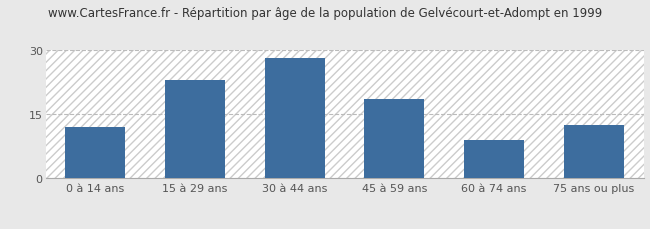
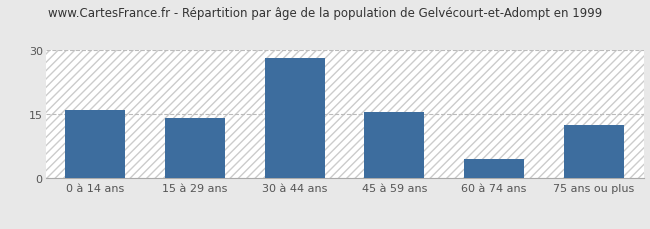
0 à 14 ans: 12.0 -> 16.0
15 à 29 ans: 23.0 -> 14.0
45 à 59 ans: 18.5 -> 15.5
60 à 74 ans: 9.0 -> 4.5
